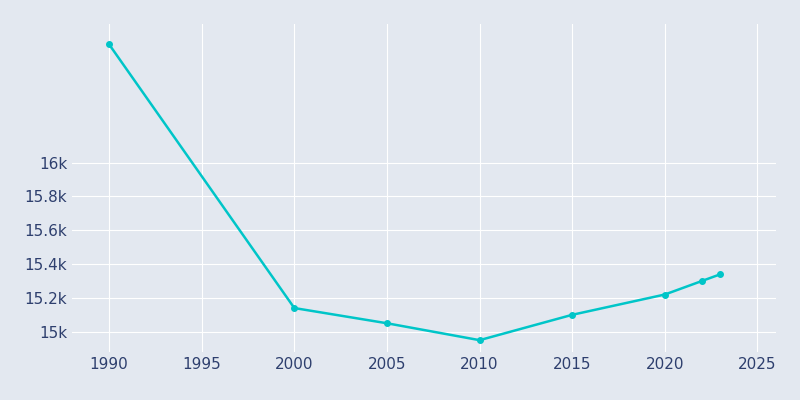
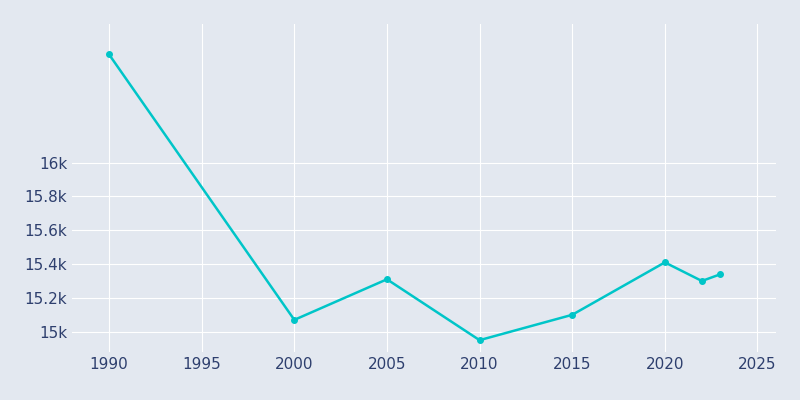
1990: 16.70k -> 16.64k
2000: 15.14k -> 15.07k
2005: 15.05k -> 15.31k
2020: 15.22k -> 15.41k
